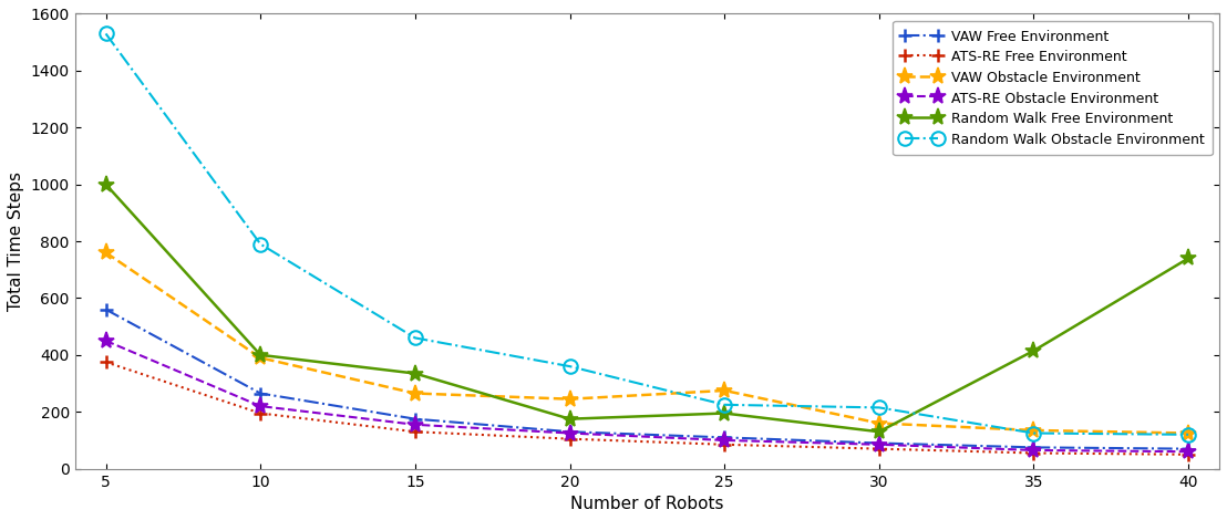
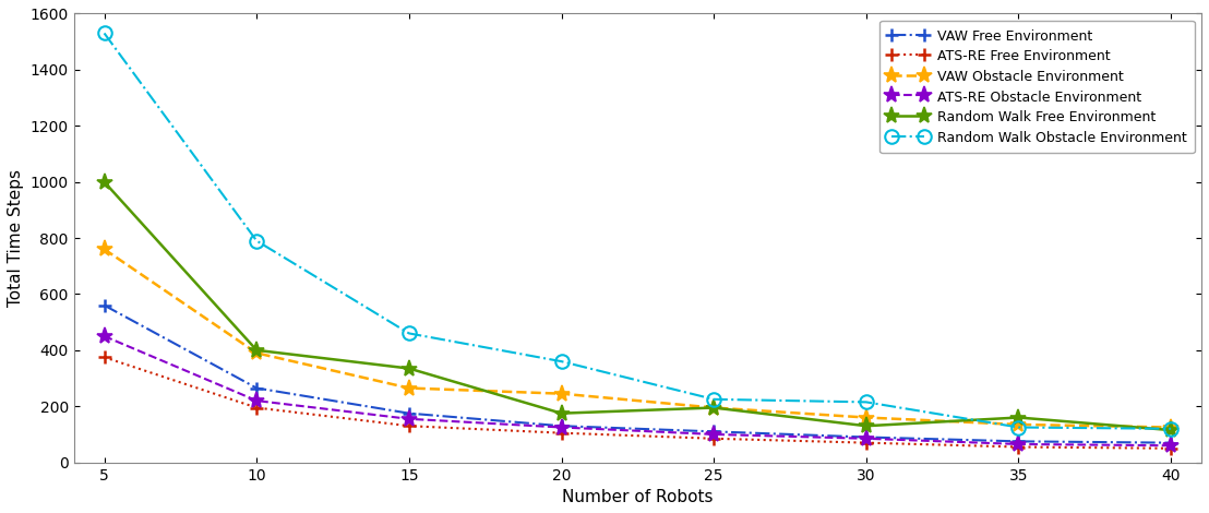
VAW Obstacle Environment/25: 275 -> 195
Random Walk Free Environment/35: 415 -> 160
Random Walk Free Environment/40: 740 -> 115
